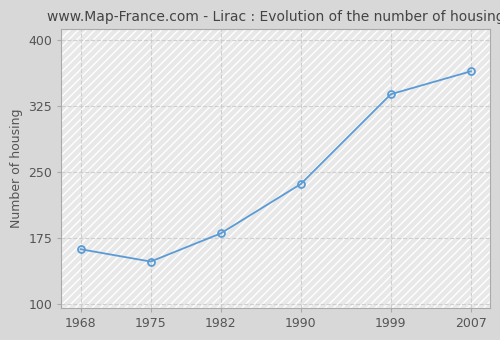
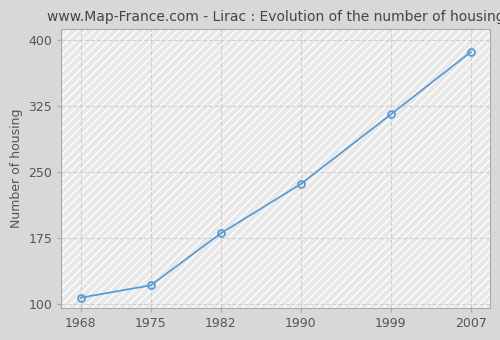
1968: 162 -> 107
1975: 148 -> 121
1999: 338 -> 315
2007: 364 -> 386
